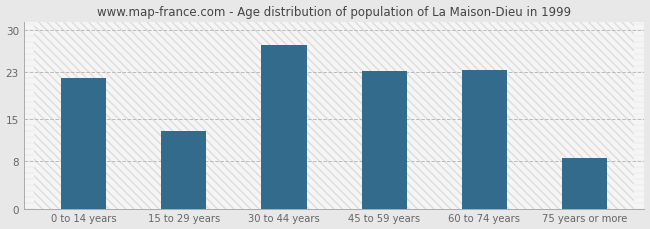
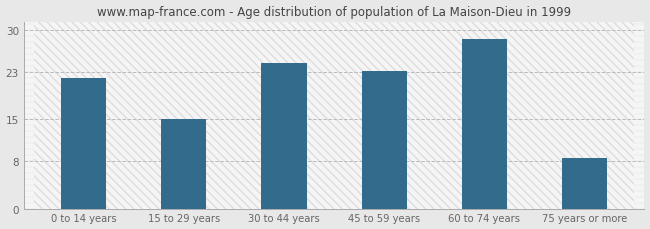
15 to 29 years: 13.0 -> 15.0
30 to 44 years: 27.6 -> 24.5
60 to 74 years: 23.4 -> 28.5
